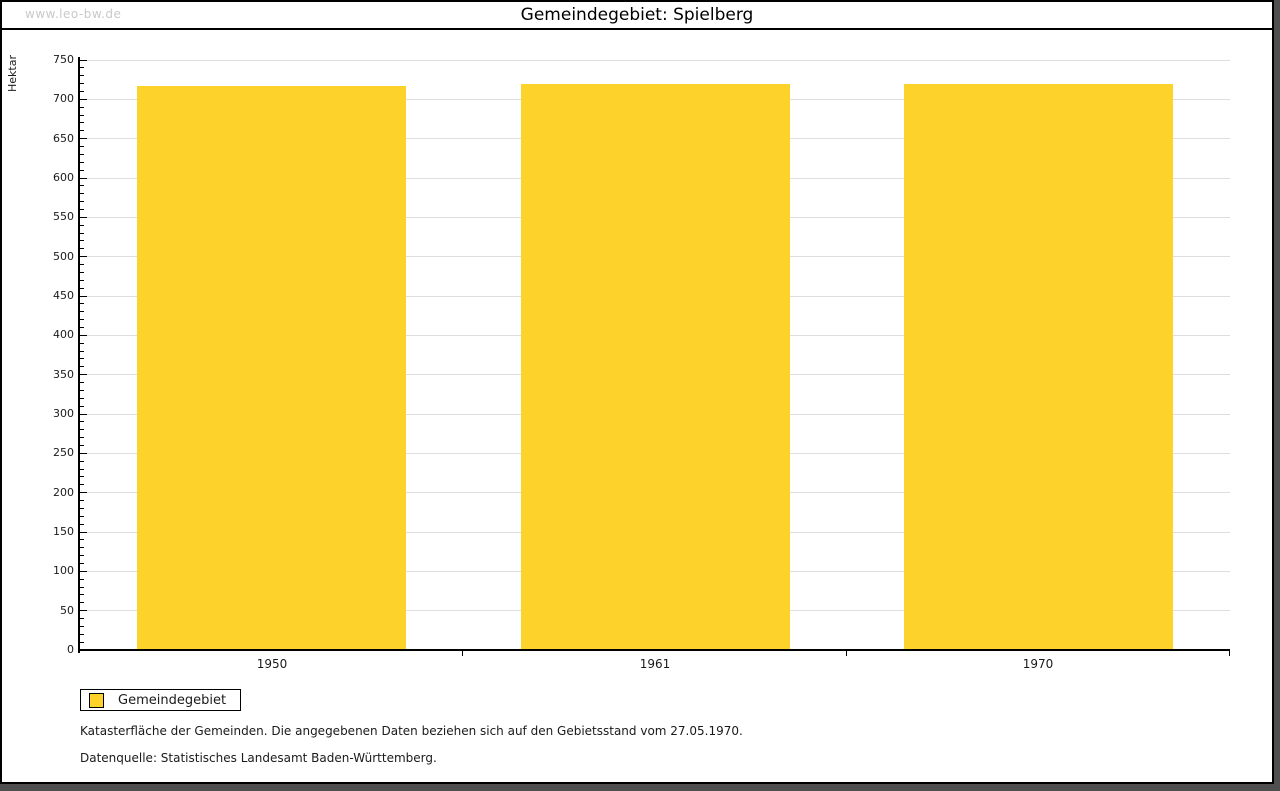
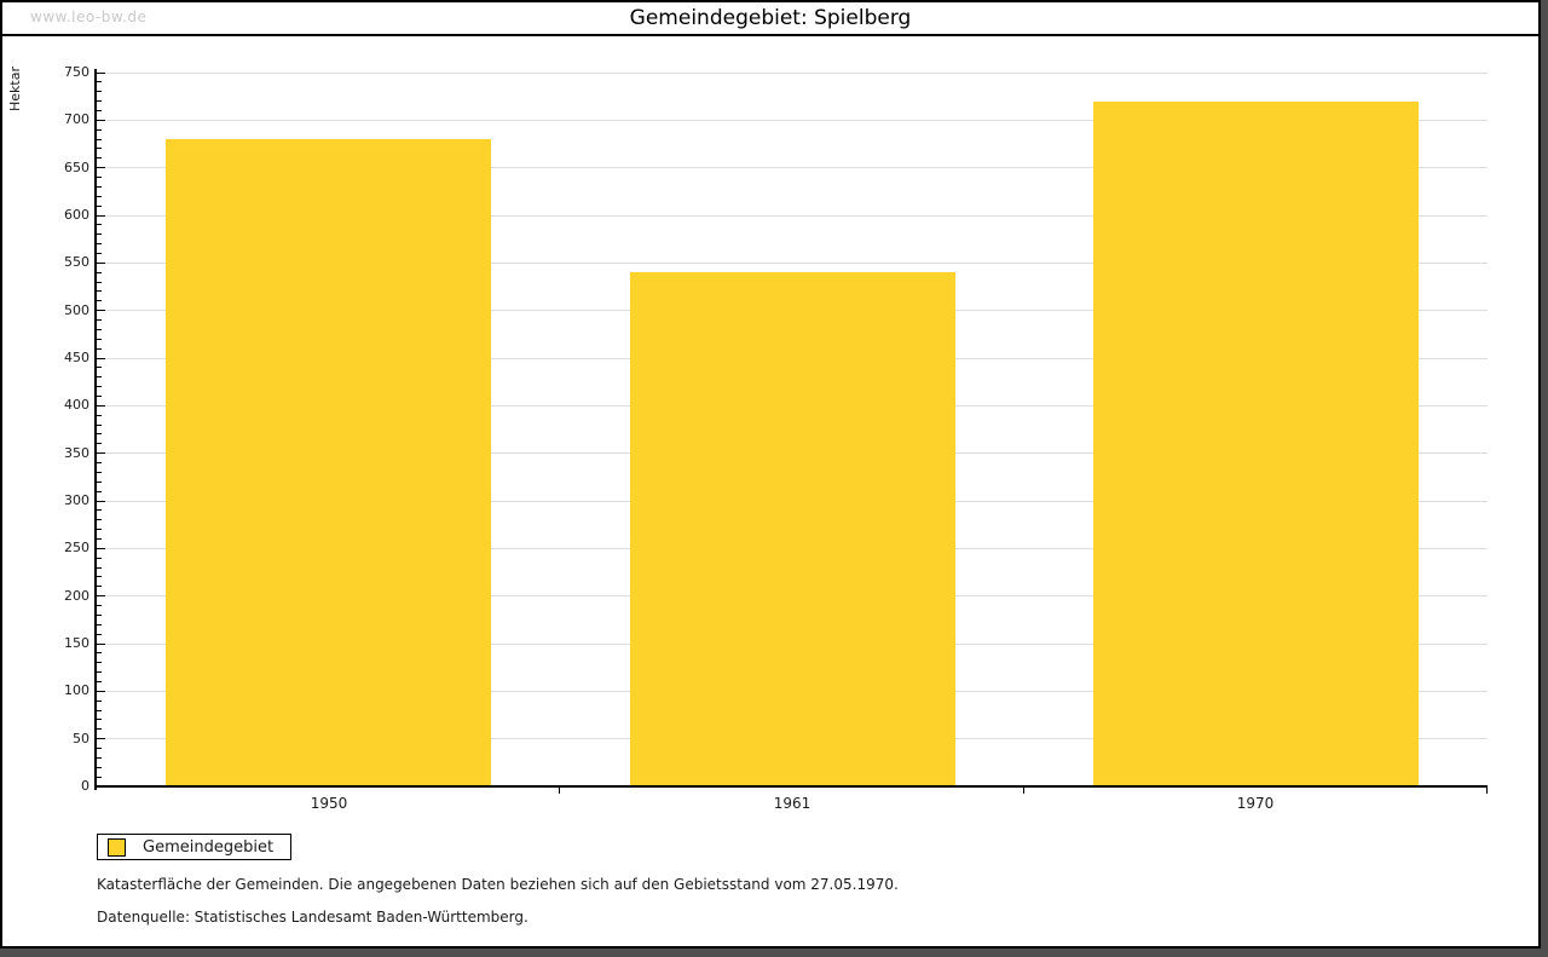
1950: 720 -> 680
1961: 720 -> 540
